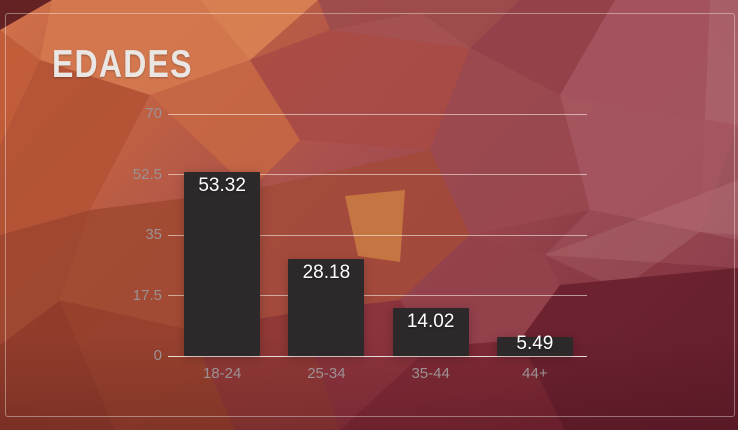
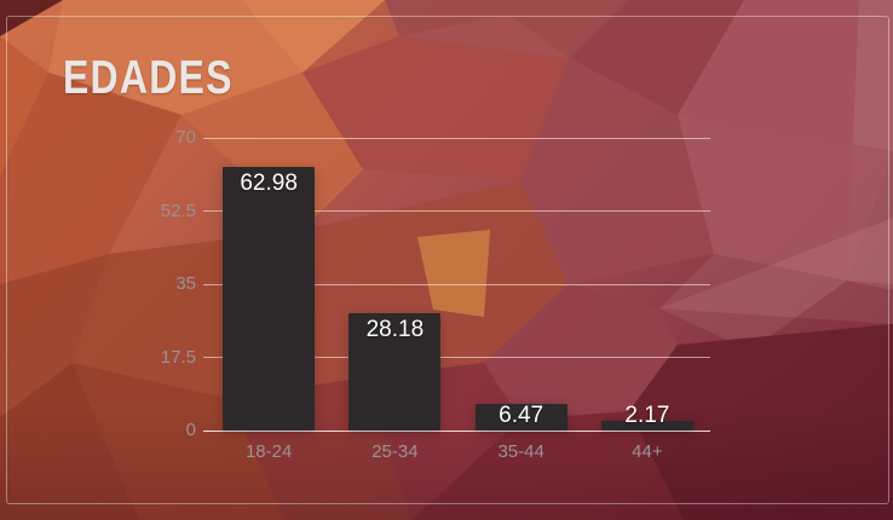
18-24: 53.32 -> 62.98
35-44: 14.02 -> 6.47
44+: 5.49 -> 2.17
